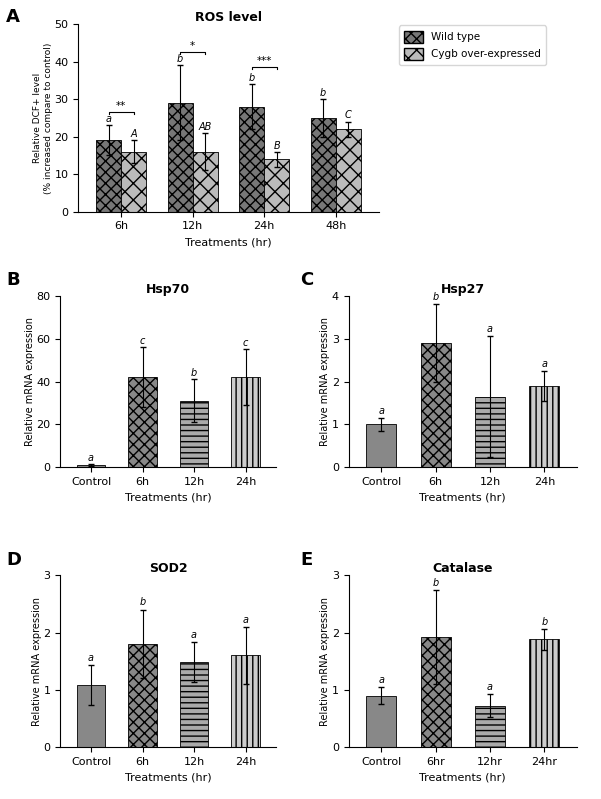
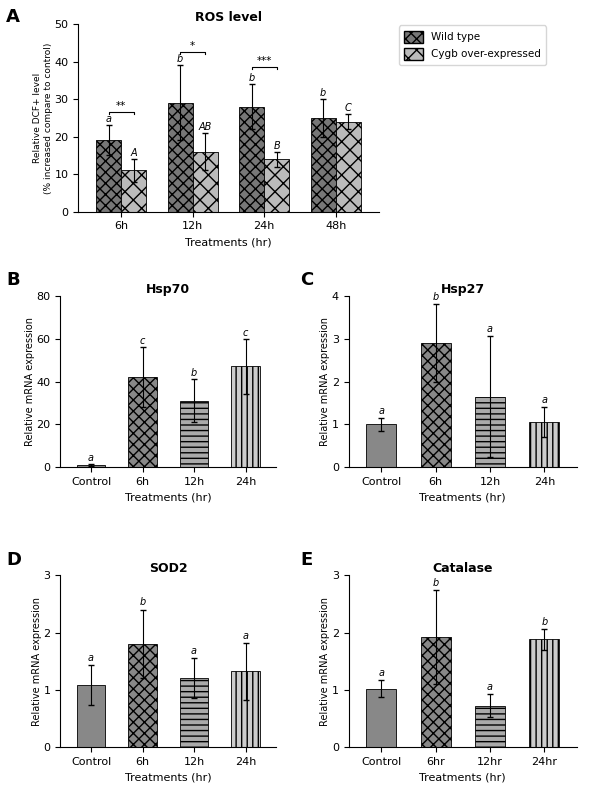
ROS level/Cygb over-expressed/6h: 16 -> 11
ROS level/Cygb over-expressed/48h: 22 -> 24
Hsp70/24h: 42 -> 47
Hsp27/24h: 1.90 -> 1.05
SOD2/12h: 1.48 -> 1.20
SOD2/24h: 1.60 -> 1.32
Catalase/Control: 0.90 -> 1.02
